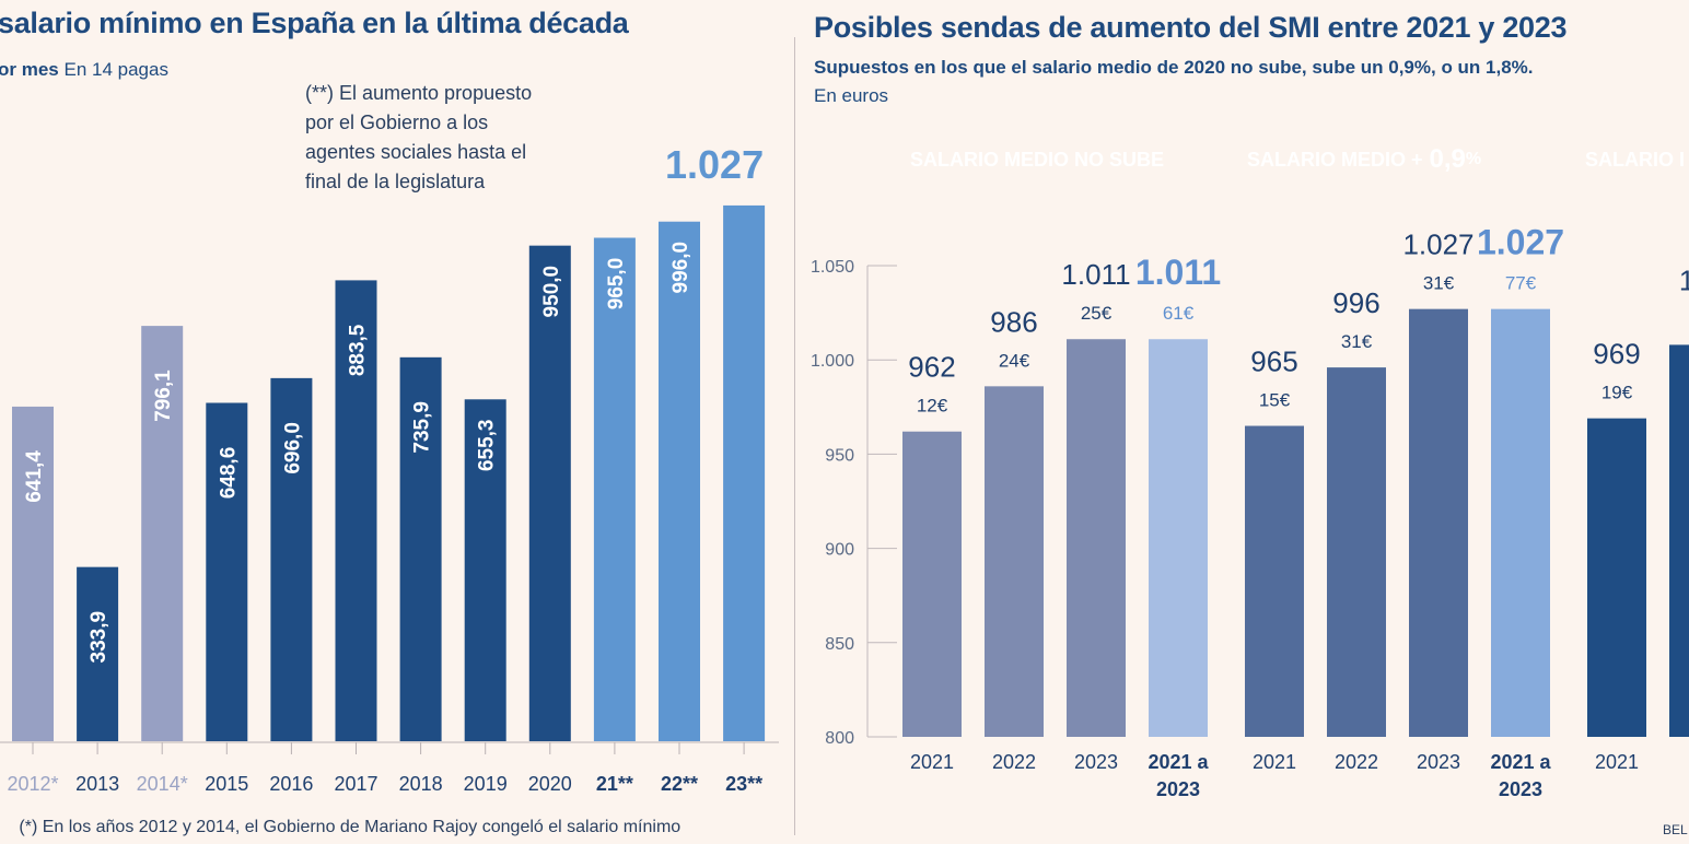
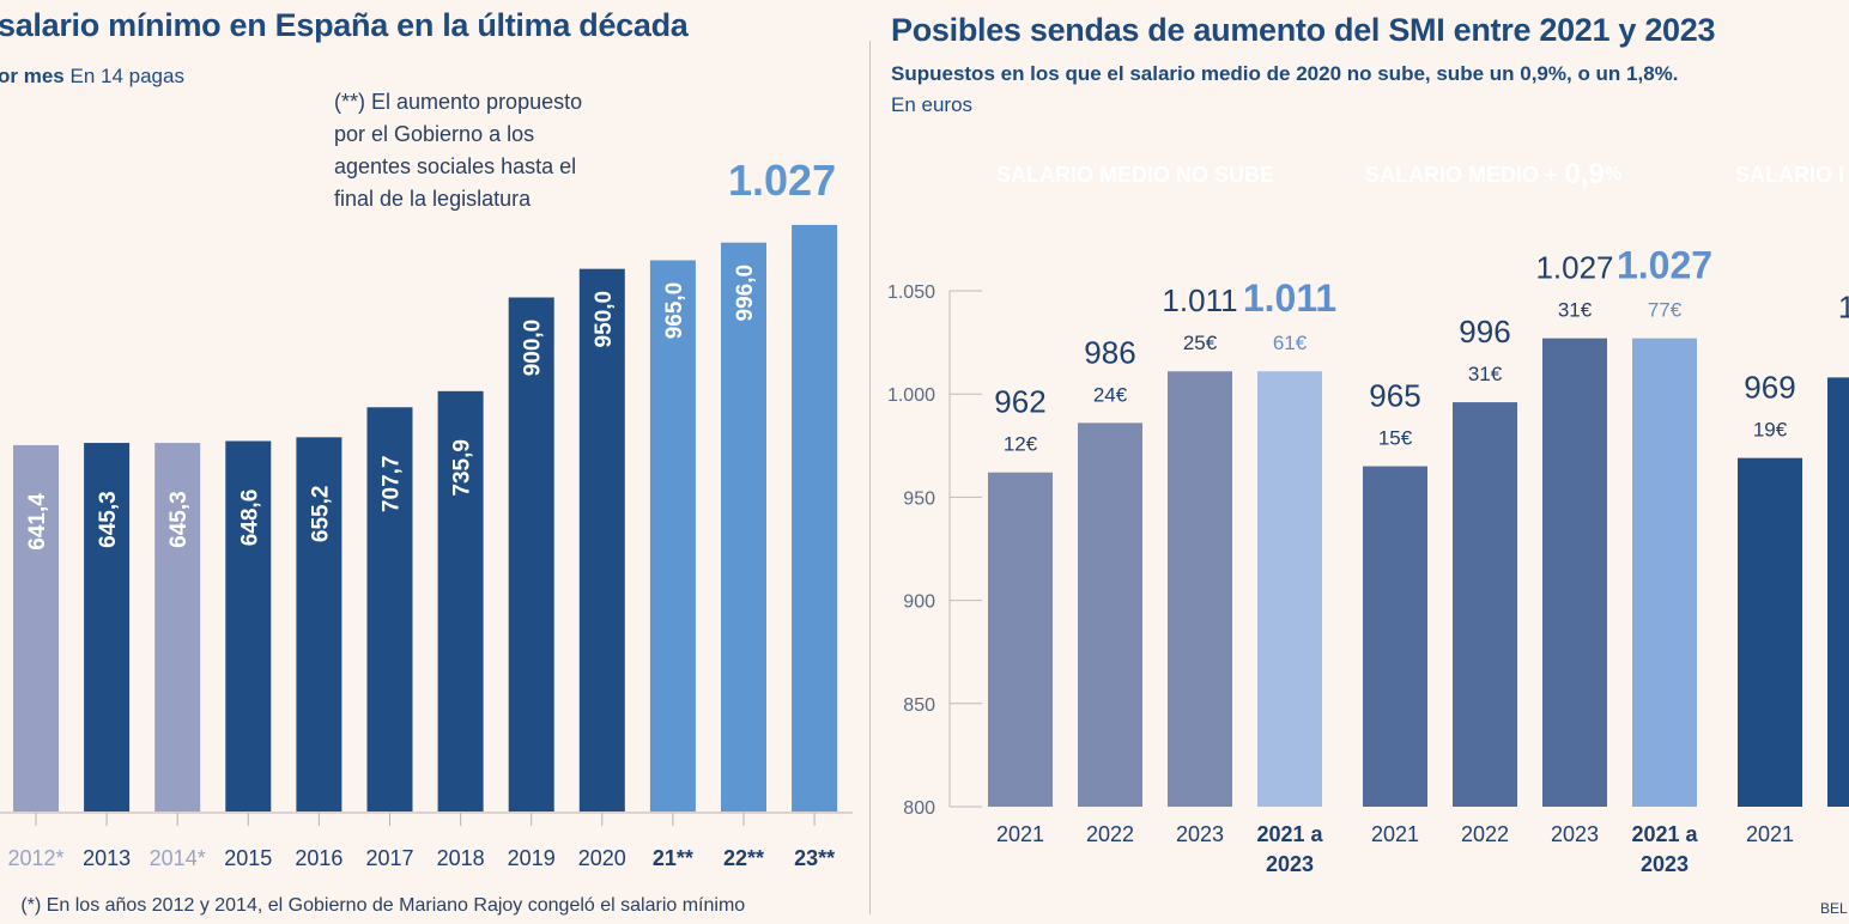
salario mínimo en España en la última década/2013: 333,9 -> 645,3
salario mínimo en España en la última década/2014*: 796,1 -> 645,3
salario mínimo en España en la última década/2016: 696,0 -> 655,2
salario mínimo en España en la última década/2017: 883,5 -> 707,7
salario mínimo en España en la última década/2019: 655,3 -> 900,0
